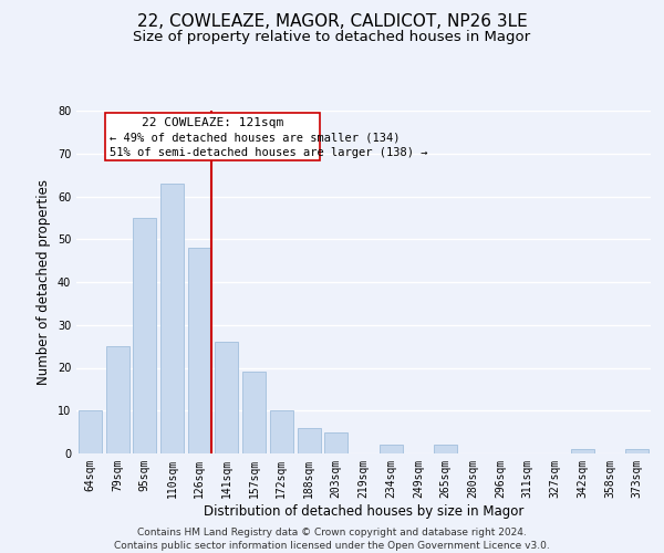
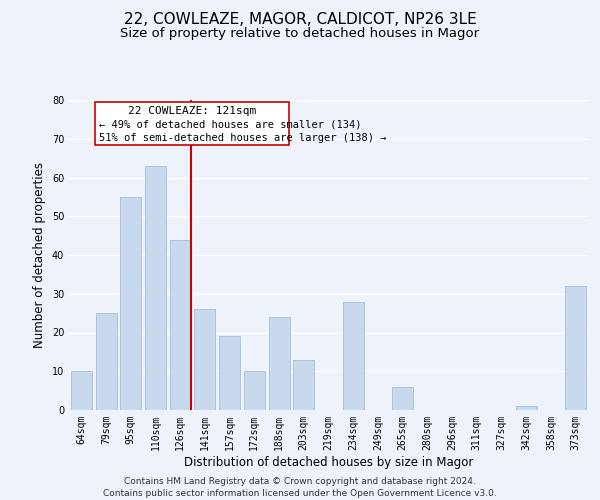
126sqm: 48 -> 44
188sqm: 6 -> 24
203sqm: 5 -> 13
234sqm: 2 -> 28
265sqm: 2 -> 6
373sqm: 1 -> 32
